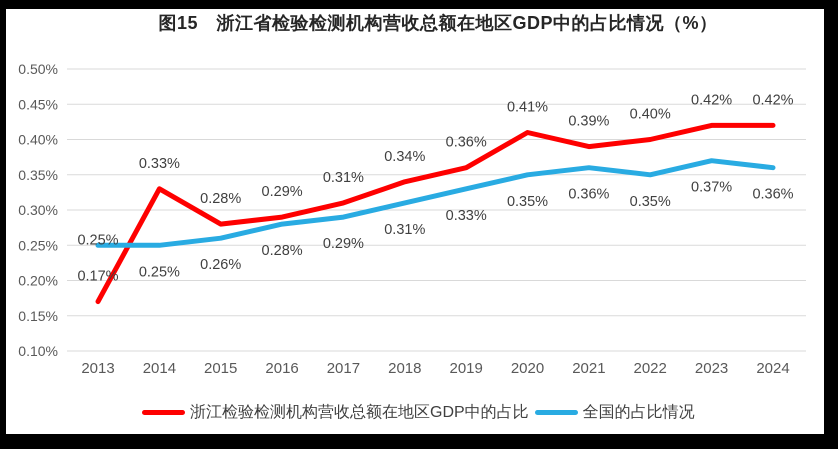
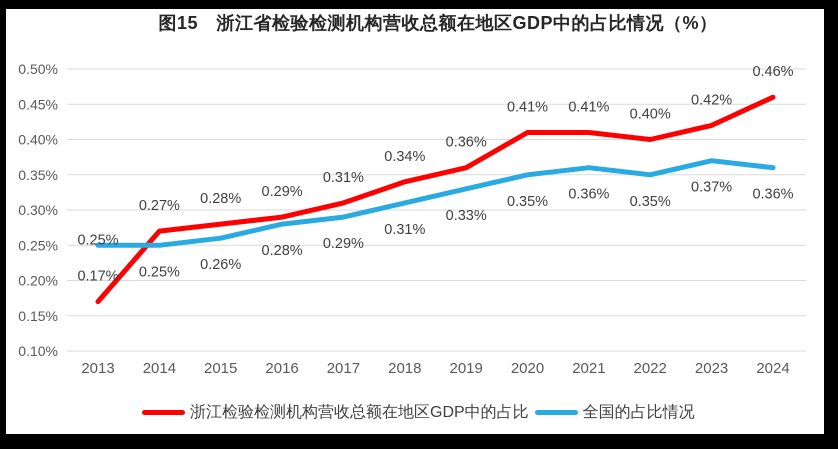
浙江检验检测机构营收总额在地区GDP中的占比/2014: 0.33% -> 0.27%
浙江检验检测机构营收总额在地区GDP中的占比/2021: 0.39% -> 0.41%
浙江检验检测机构营收总额在地区GDP中的占比/2024: 0.42% -> 0.46%
